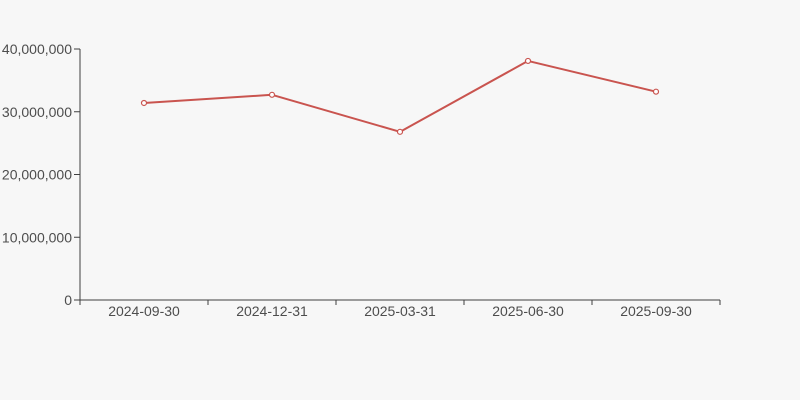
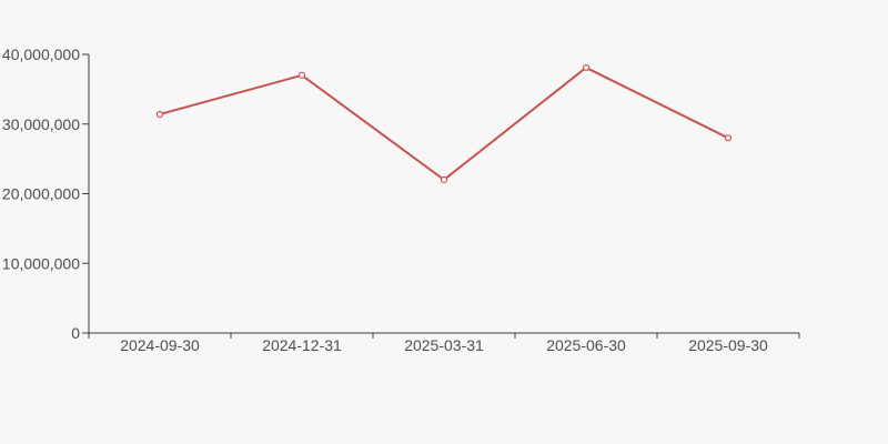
2024-12-31: 33000000 -> 37000000
2025-03-31: 27000000 -> 22000000
2025-09-30: 33000000 -> 28000000
